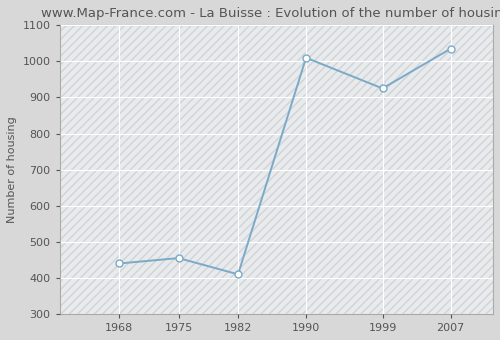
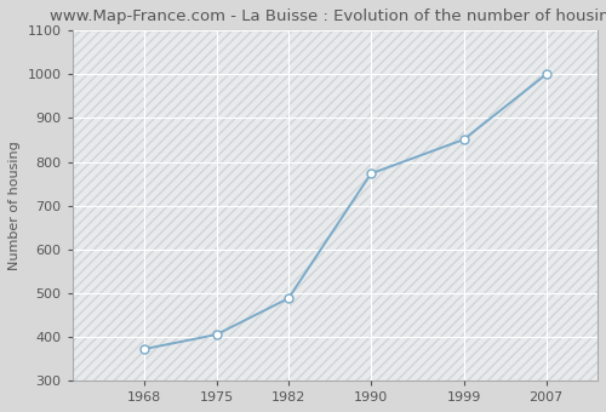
1968: 440 -> 372
1975: 455 -> 405
1982: 410 -> 488
1990: 1010 -> 773
1999: 925 -> 851
2007: 1035 -> 1000
